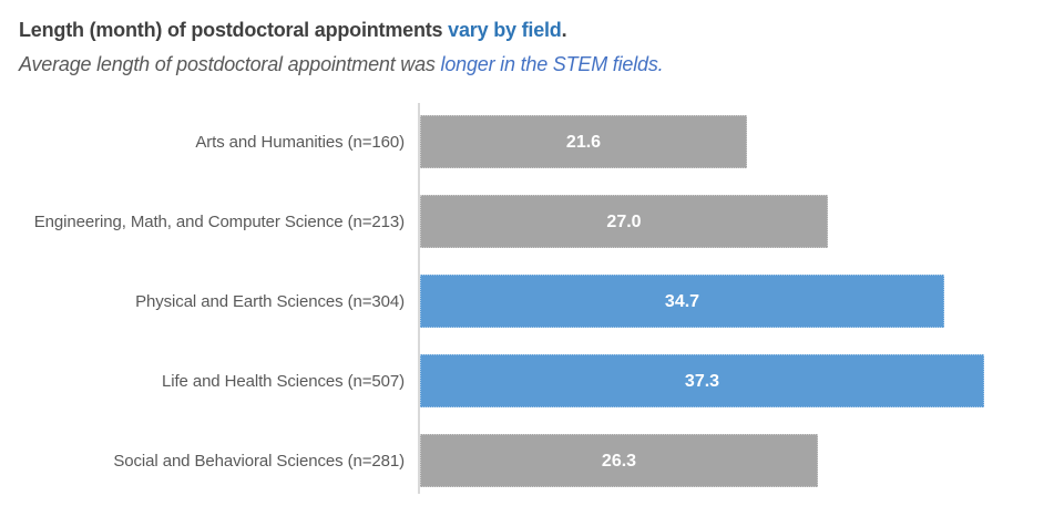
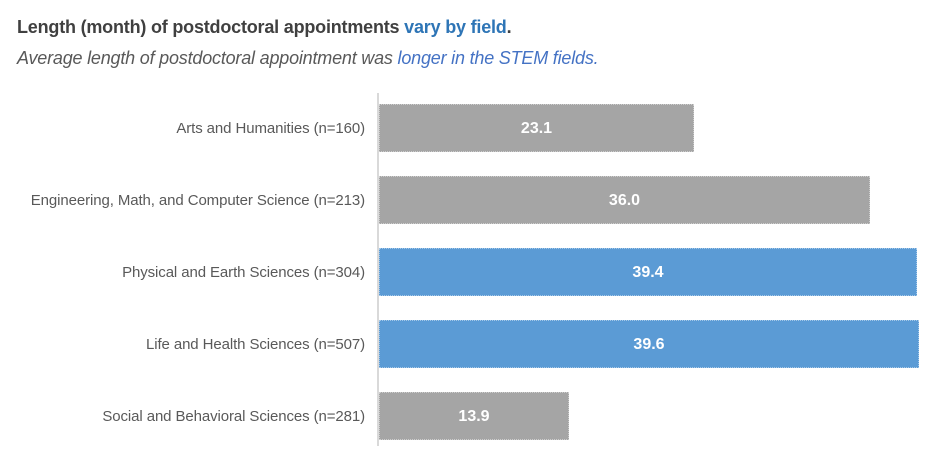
Arts and Humanities (n=160): 21.6 -> 23.1
Engineering, Math, and Computer Science (n=213): 27.0 -> 36.0
Physical and Earth Sciences (n=304): 34.7 -> 39.4
Life and Health Sciences (n=507): 37.3 -> 39.6
Social and Behavioral Sciences (n=281): 26.3 -> 13.9
